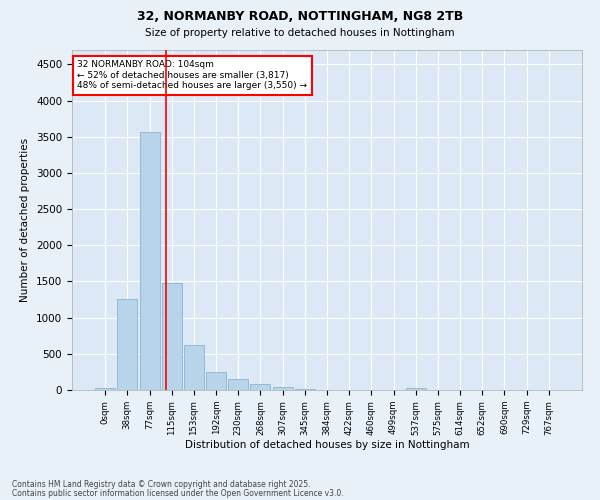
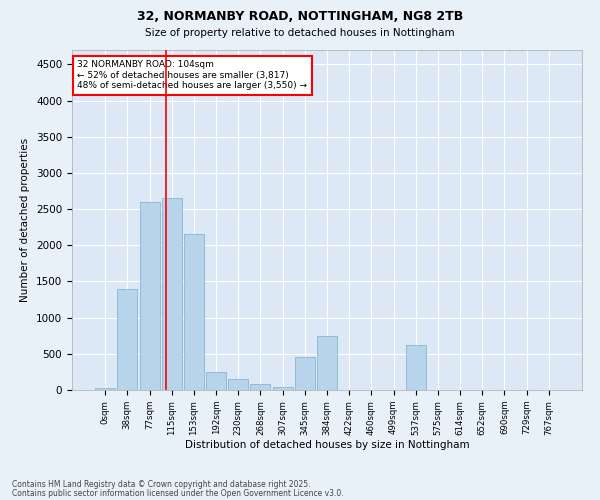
38sqm: 1260 -> 1400
77sqm: 3560 -> 2600
115sqm: 1480 -> 2660
153sqm: 620 -> 2160
345sqm: 10 -> 460
384sqm: 0 -> 740
537sqm: 30 -> 620
